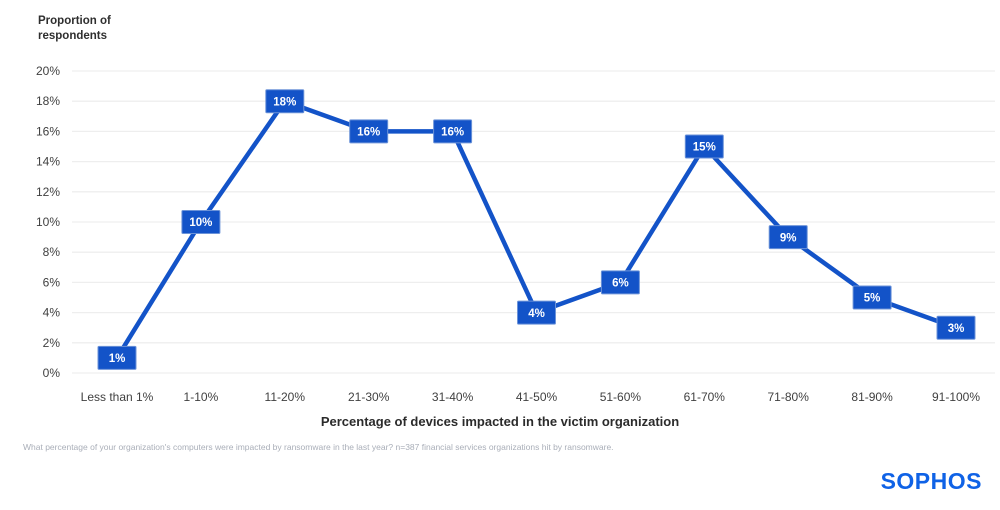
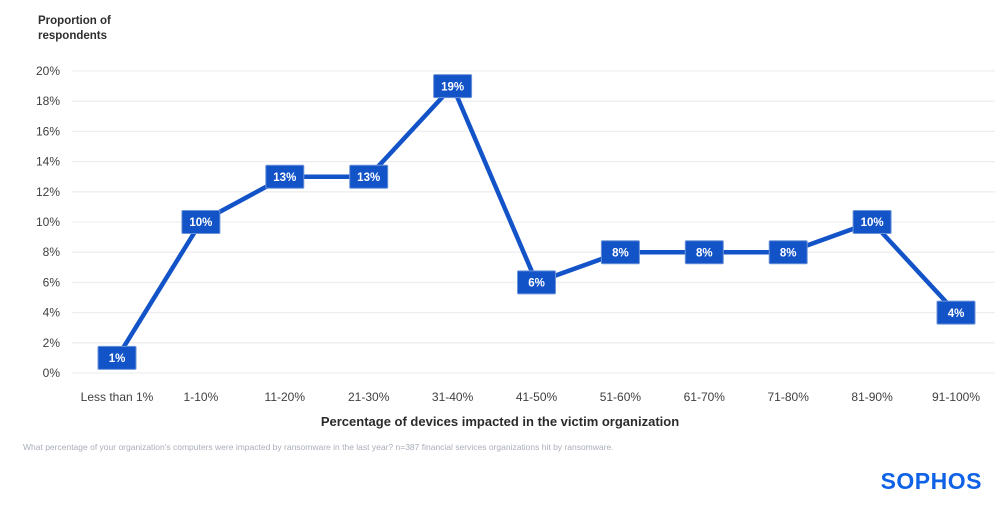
11-20%: 18% -> 13%
21-30%: 16% -> 13%
31-40%: 16% -> 19%
41-50%: 4% -> 6%
51-60%: 6% -> 8%
61-70%: 15% -> 8%
71-80%: 9% -> 8%
81-90%: 5% -> 10%
91-100%: 3% -> 4%
